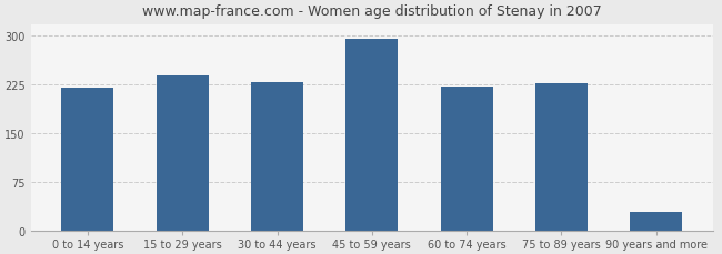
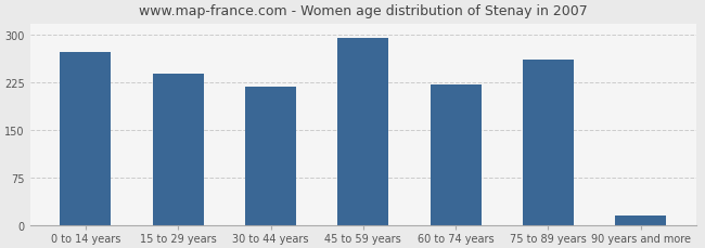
0 to 14 years: 220 -> 272
30 to 44 years: 228 -> 218
75 to 89 years: 227 -> 260
90 years and more: 28 -> 16
